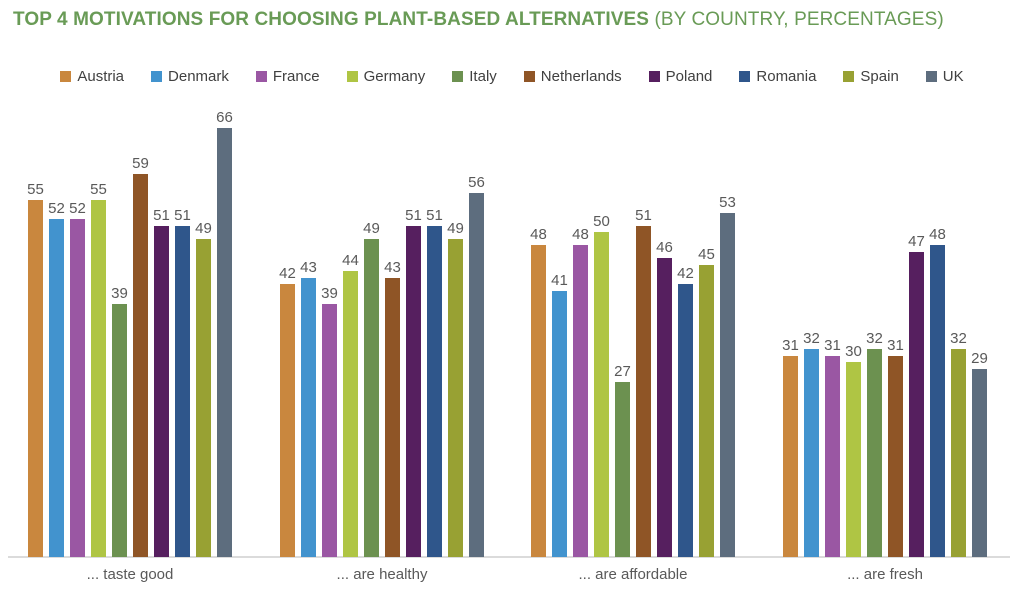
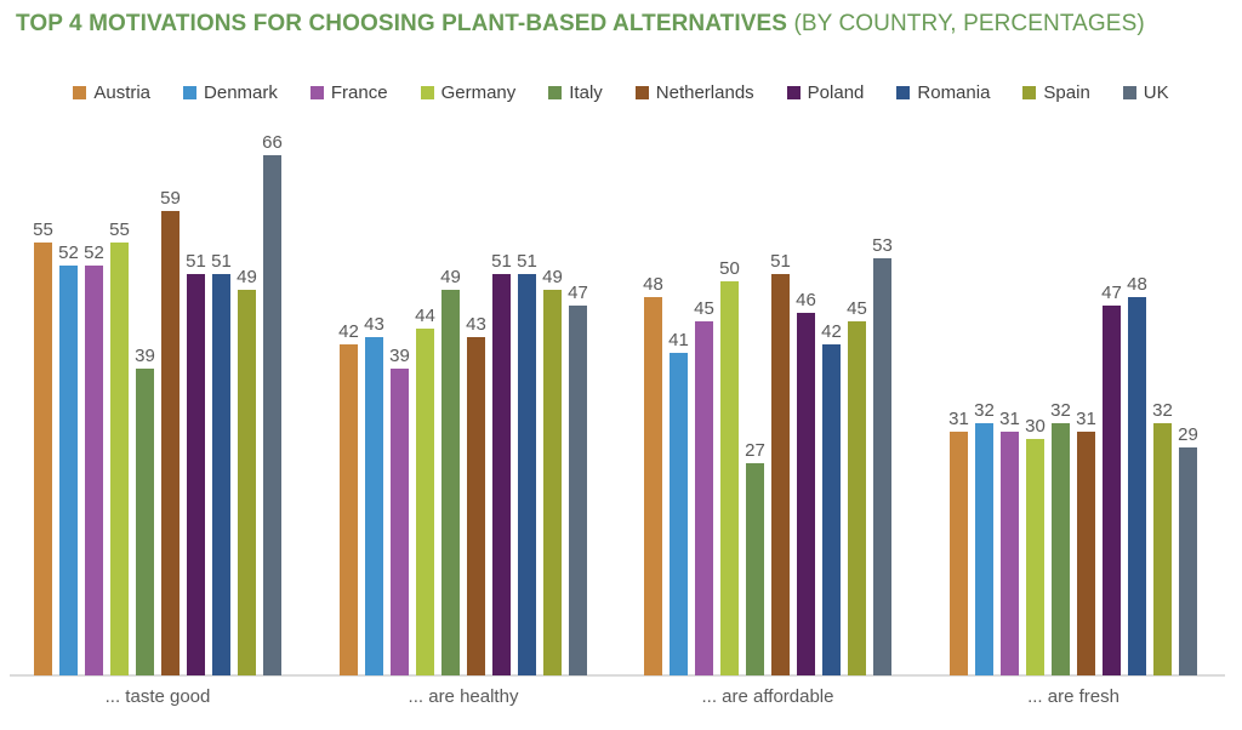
UK/... are healthy: 56 -> 47
France/... are affordable: 48 -> 45
